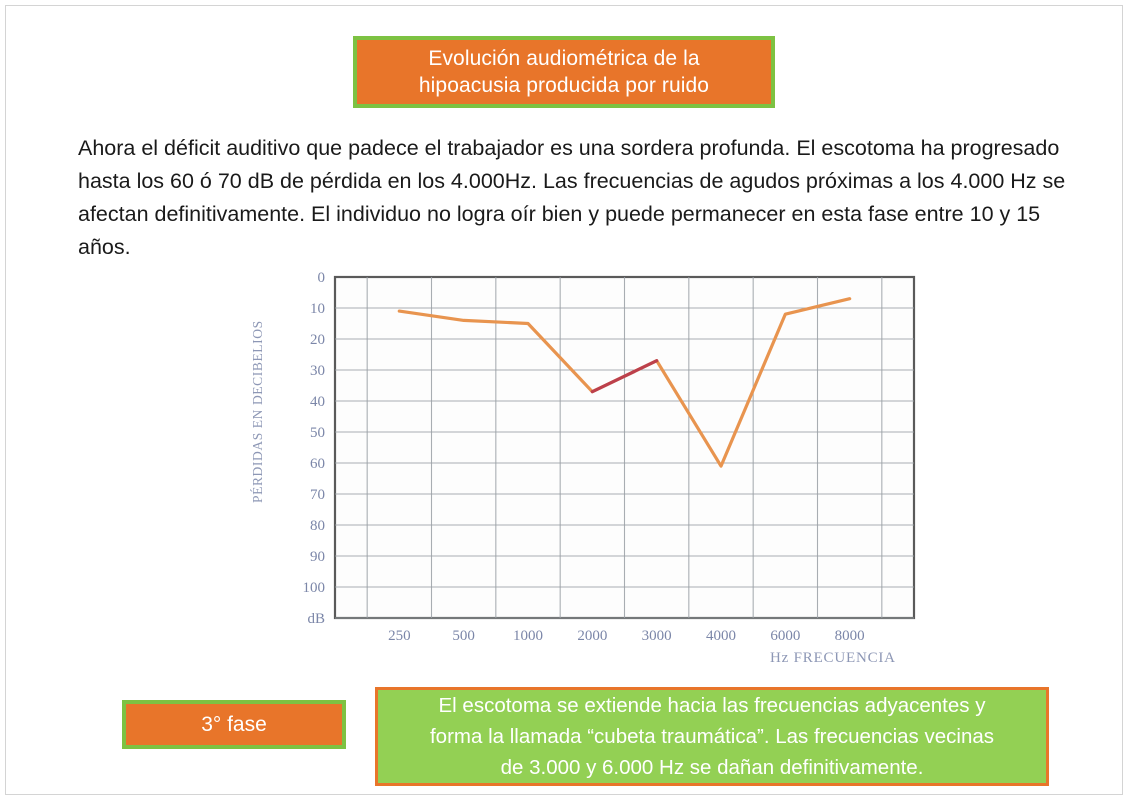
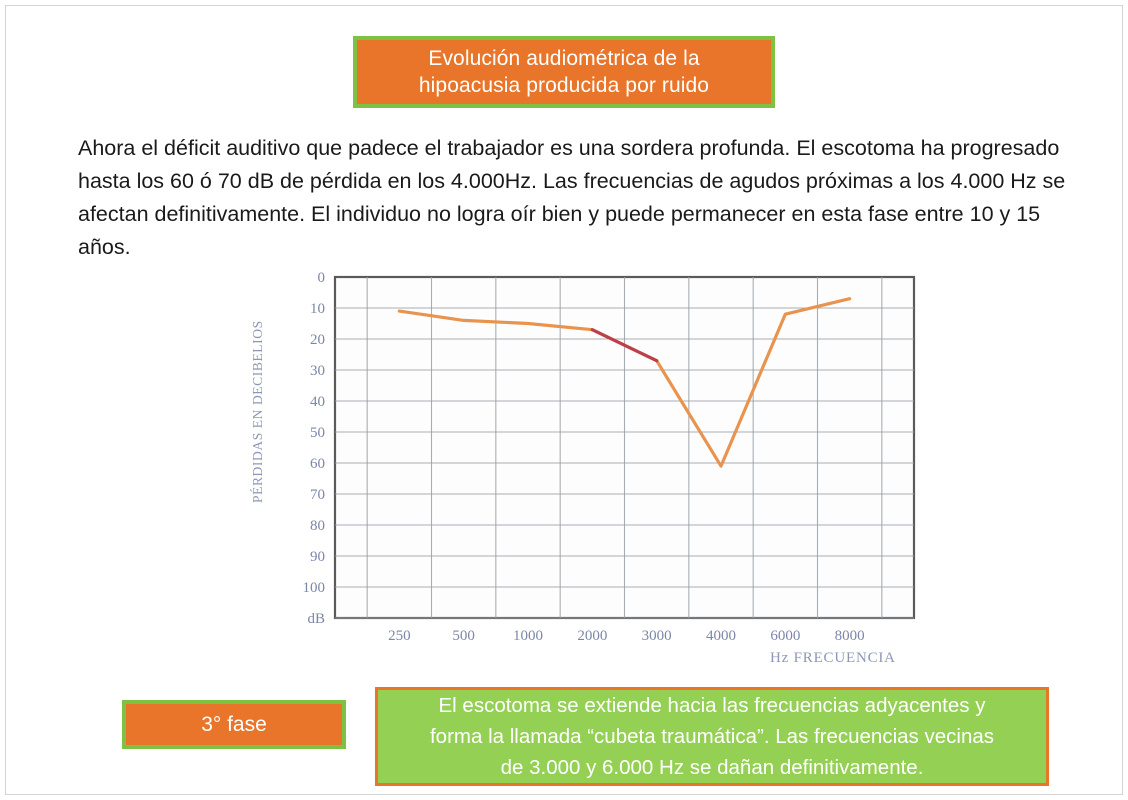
2000: 37 -> 17
